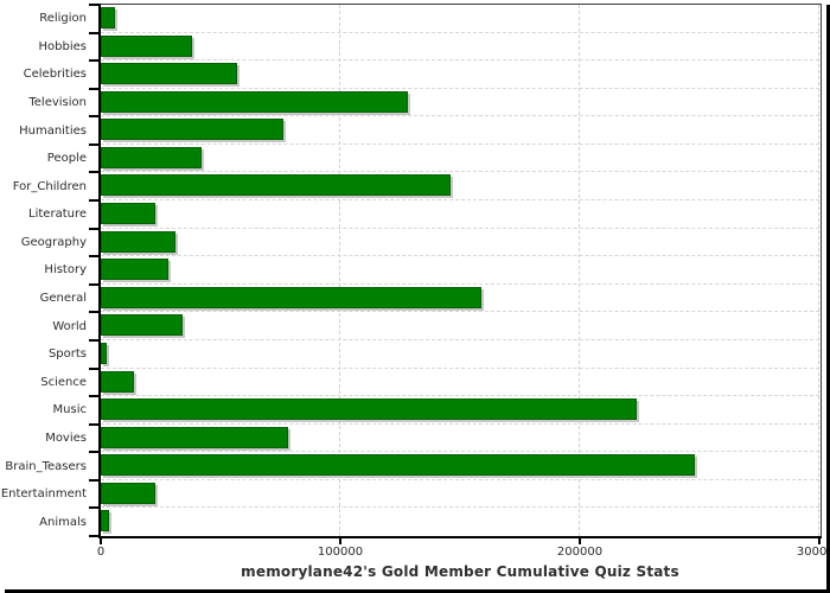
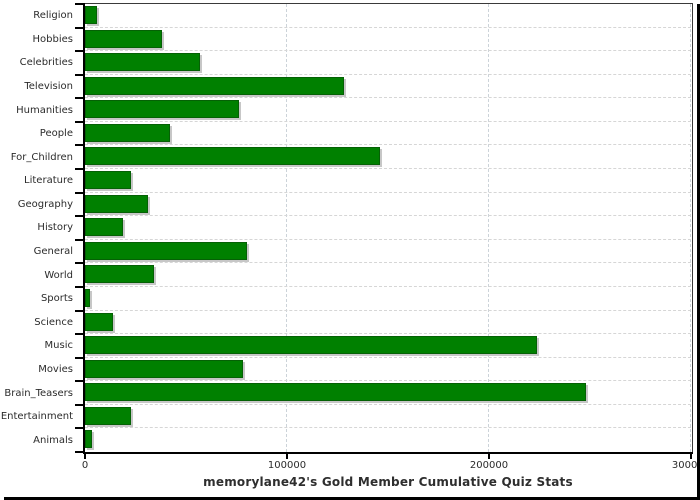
History: 28000 -> 19000
General: 159000 -> 80000
